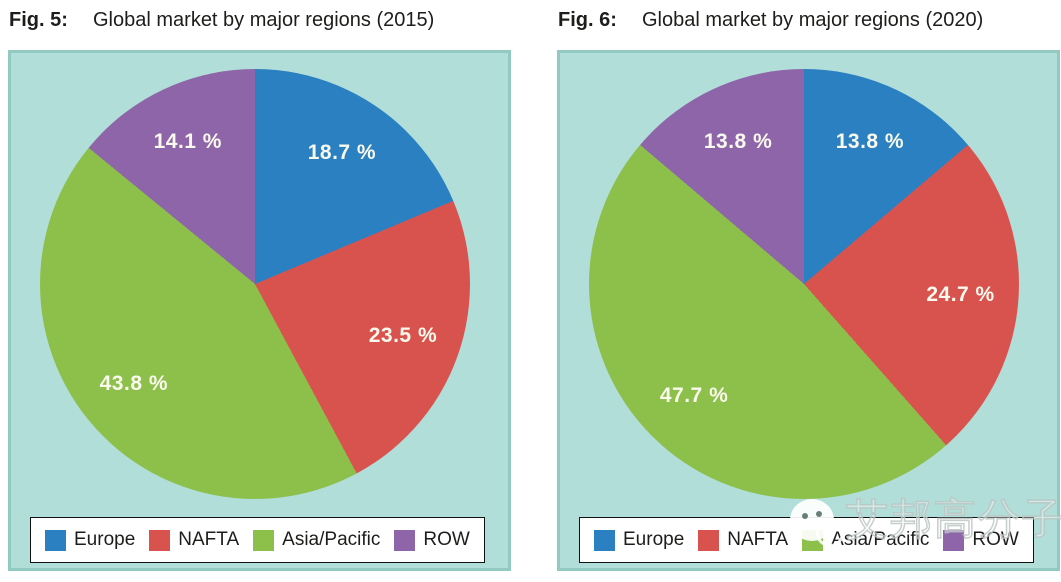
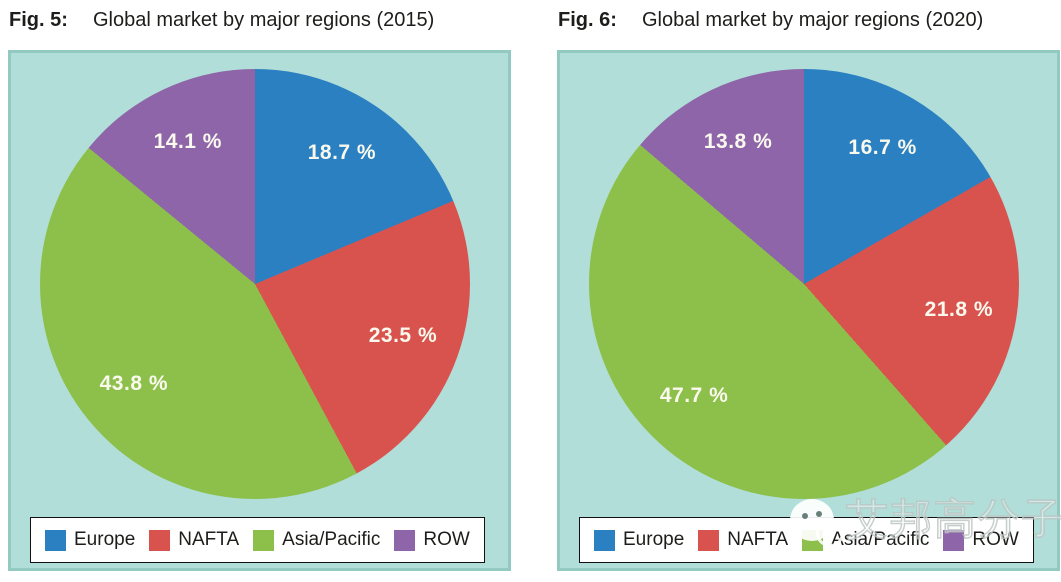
Global market by major regions (2020)/Europe: 13.8 -> 16.7
Global market by major regions (2020)/NAFTA: 24.7 -> 21.8
